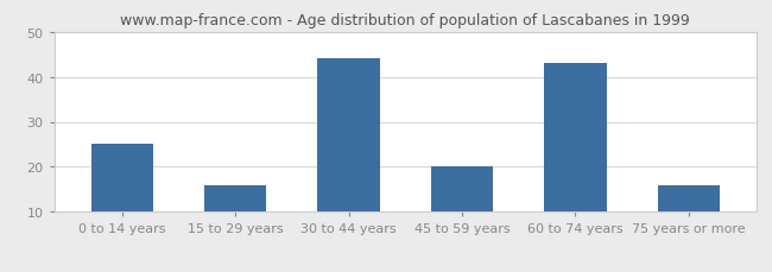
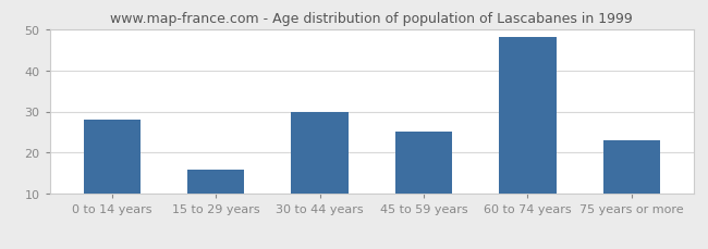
0 to 14 years: 25 -> 28
30 to 44 years: 44 -> 30
45 to 59 years: 20 -> 25
60 to 74 years: 43 -> 48
75 years or more: 16 -> 23
